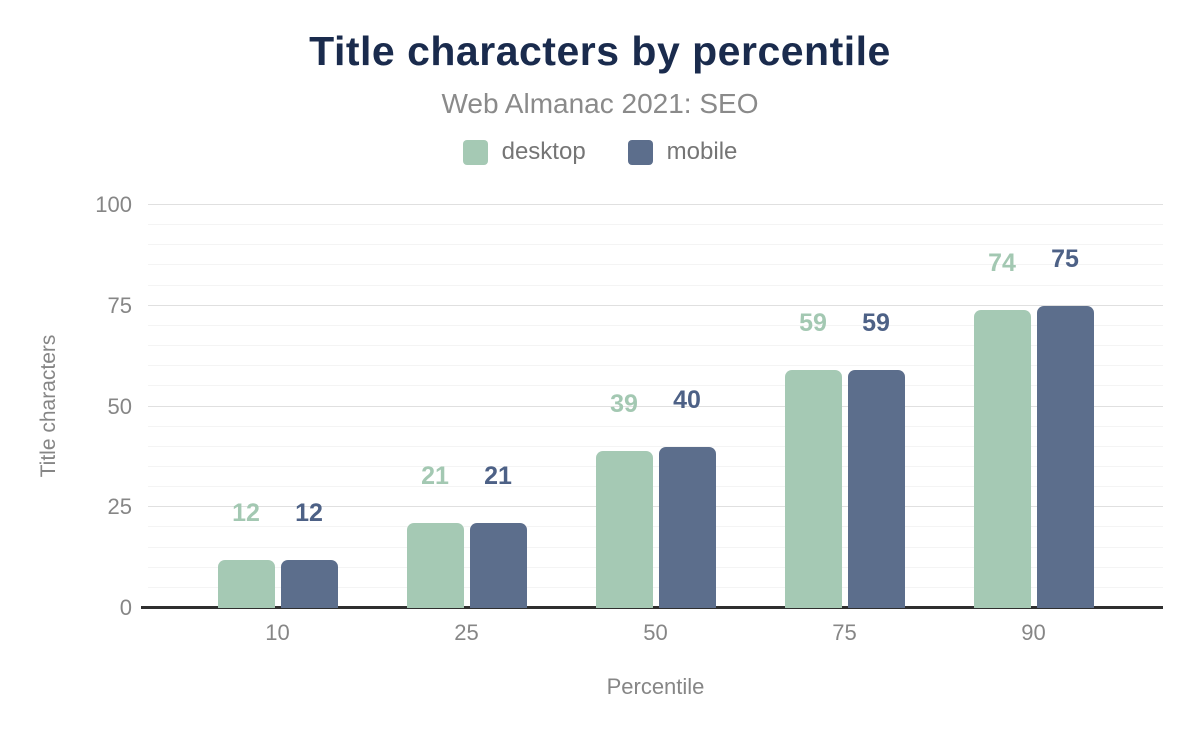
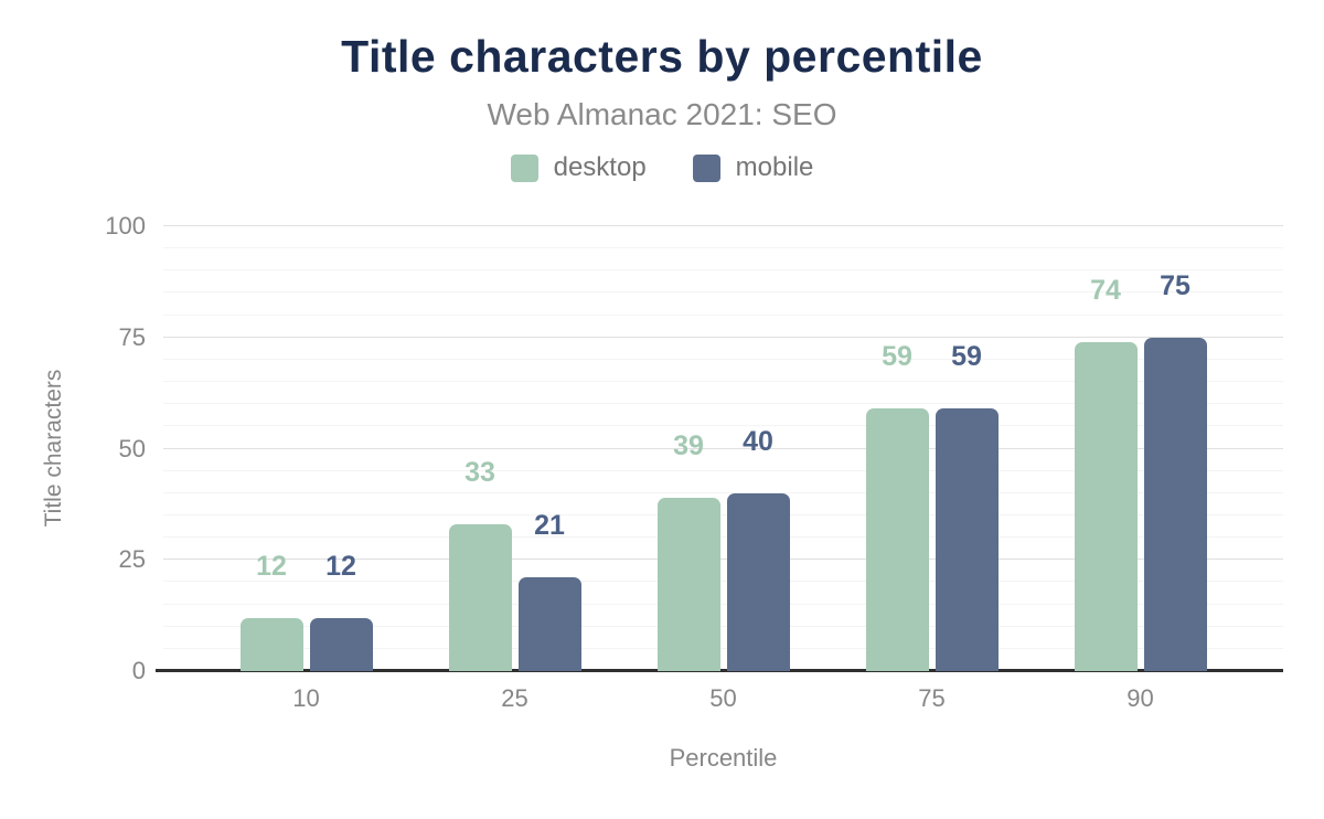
desktop/25: 21 -> 33
